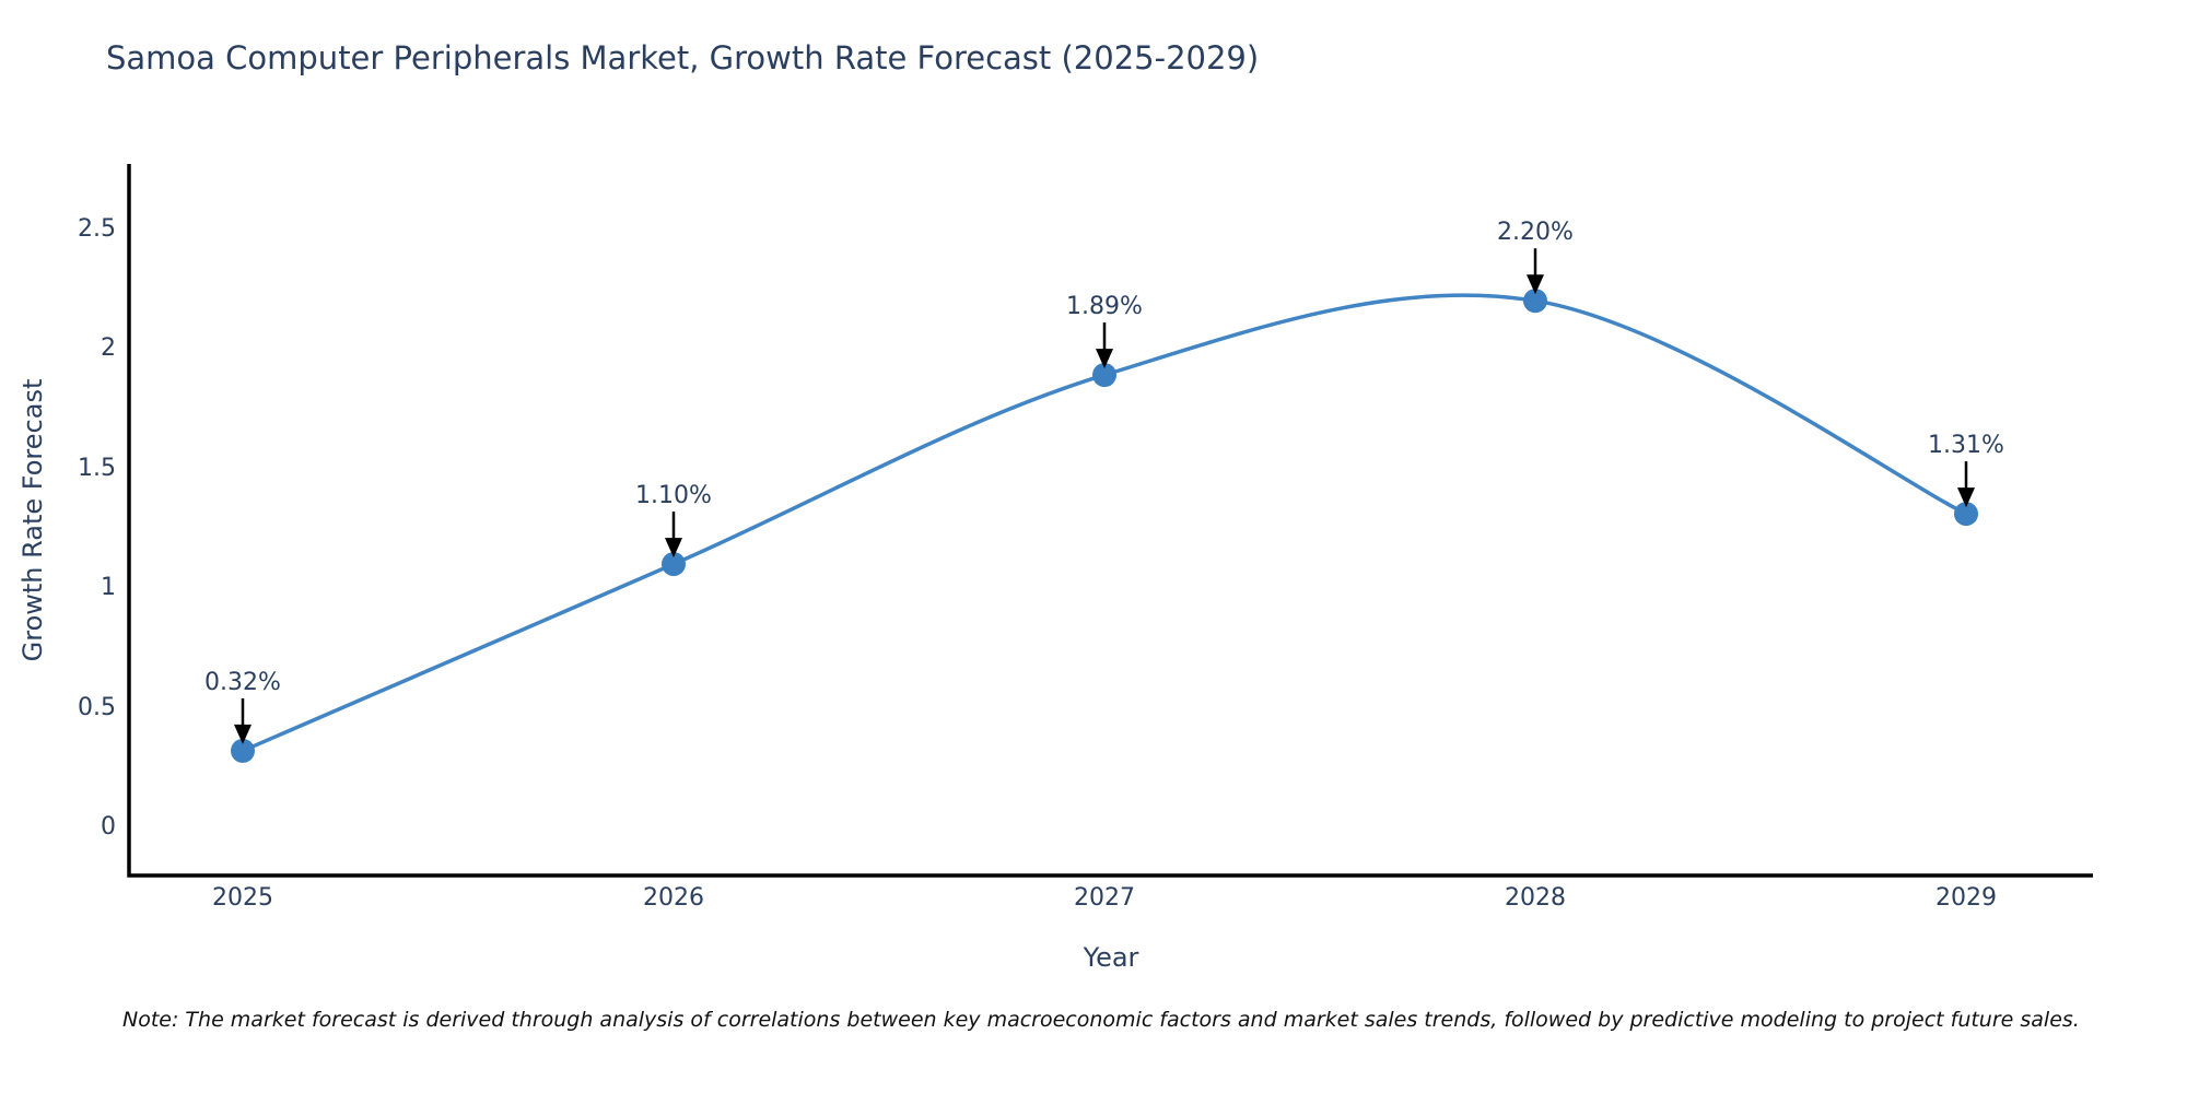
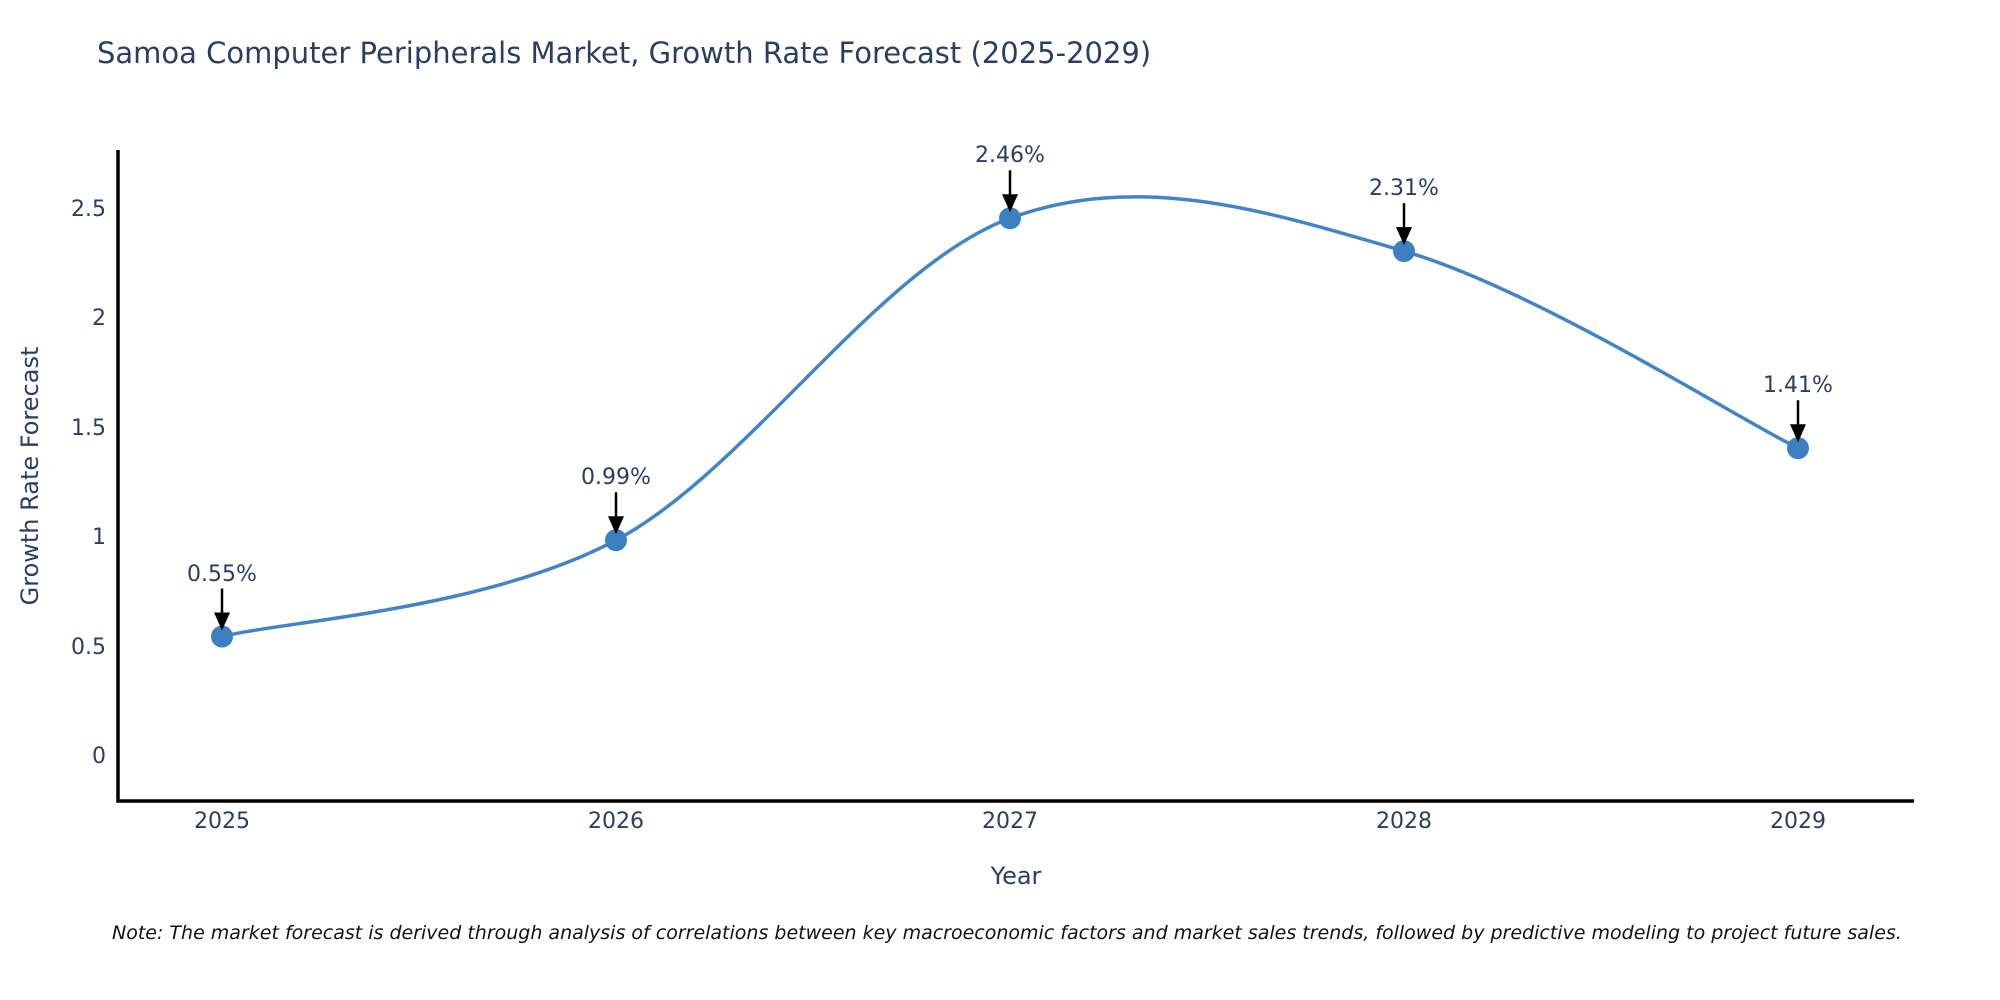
2025: 0.32% -> 0.55%
2026: 1.10% -> 0.99%
2027: 1.89% -> 2.46%
2028: 2.20% -> 2.31%
2029: 1.31% -> 1.41%
